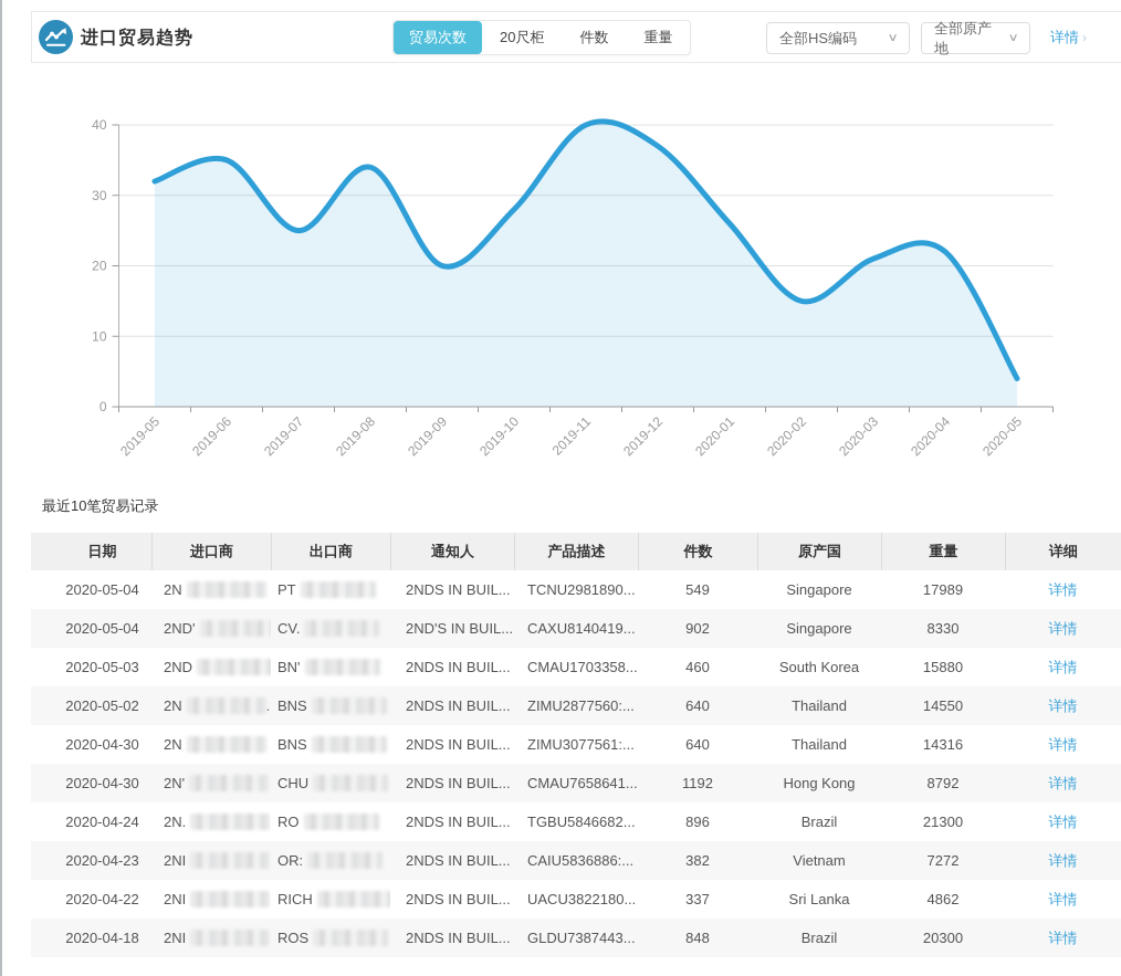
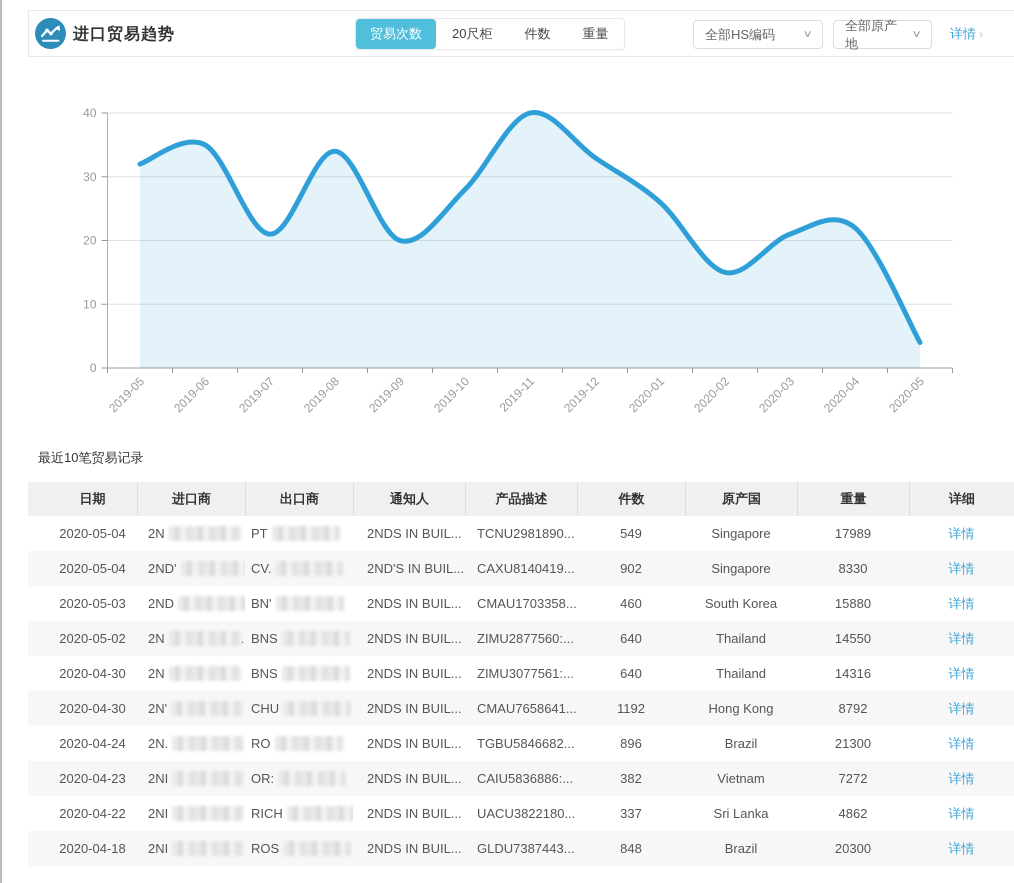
2019-07: 25 -> 21
2019-12: 37 -> 33
